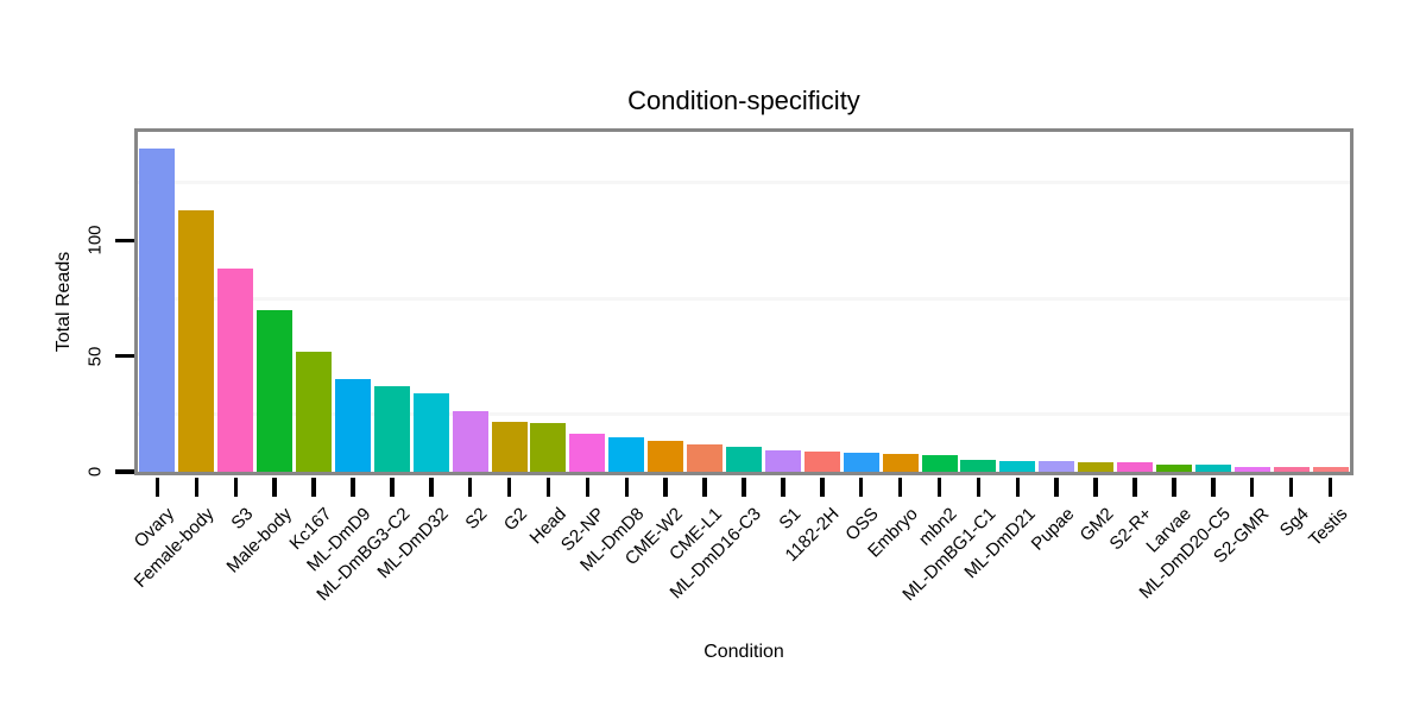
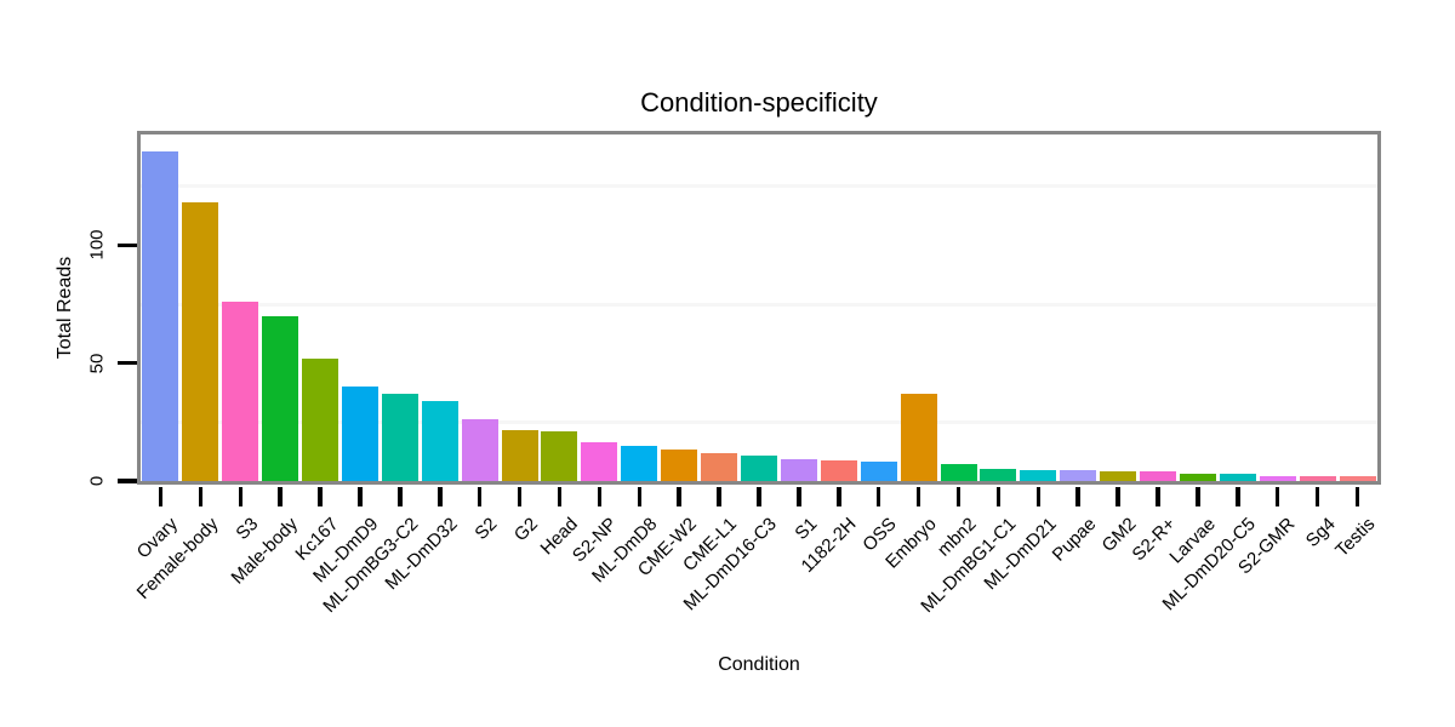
Female-body: 113 -> 118
S3: 88 -> 76
Embryo: 8 -> 37
